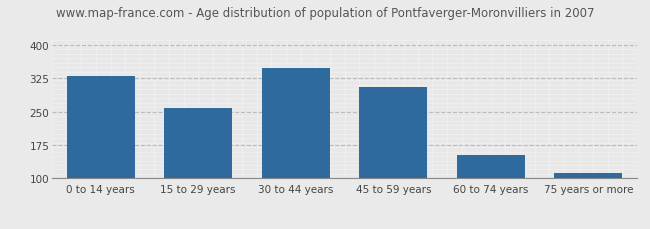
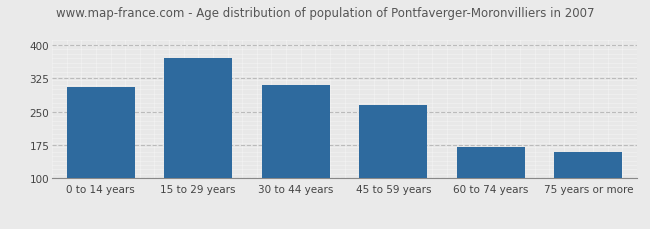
0 to 14 years: 330 -> 305
15 to 29 years: 258 -> 370
30 to 44 years: 348 -> 310
45 to 59 years: 305 -> 265
60 to 74 years: 152 -> 170
75 years or more: 113 -> 160
